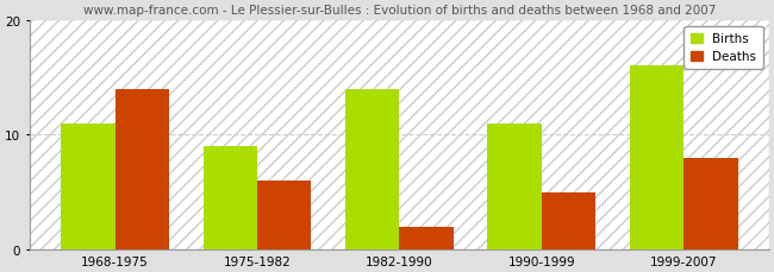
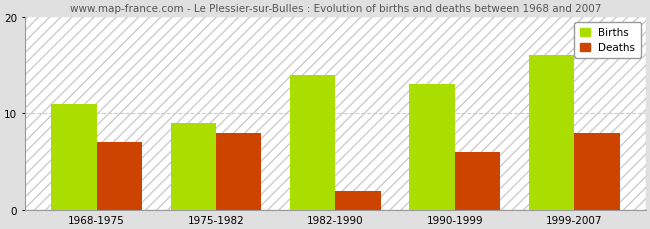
Deaths/1968-1975: 14 -> 7
Deaths/1975-1982: 6 -> 8
Births/1990-1999: 11 -> 13
Deaths/1990-1999: 5 -> 6
